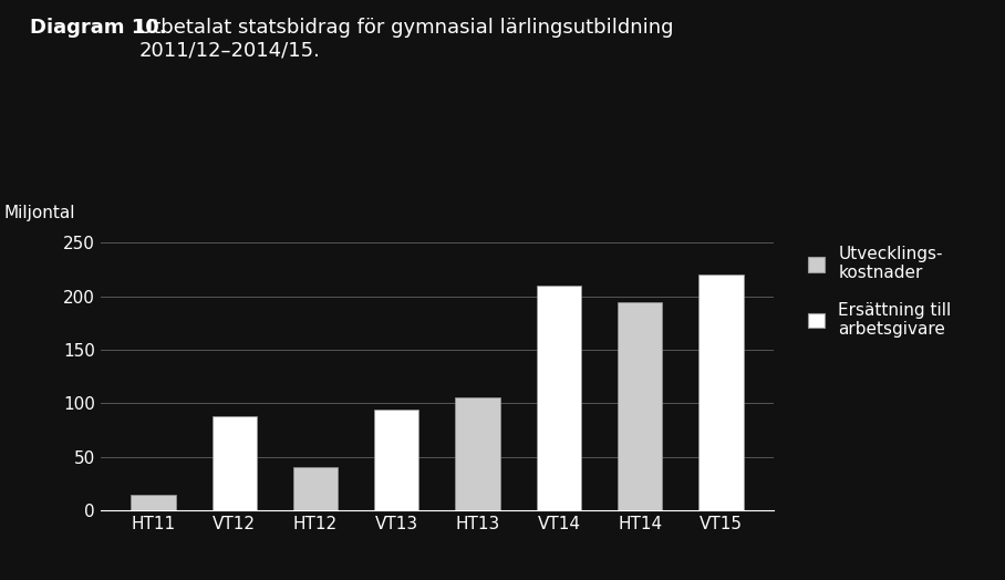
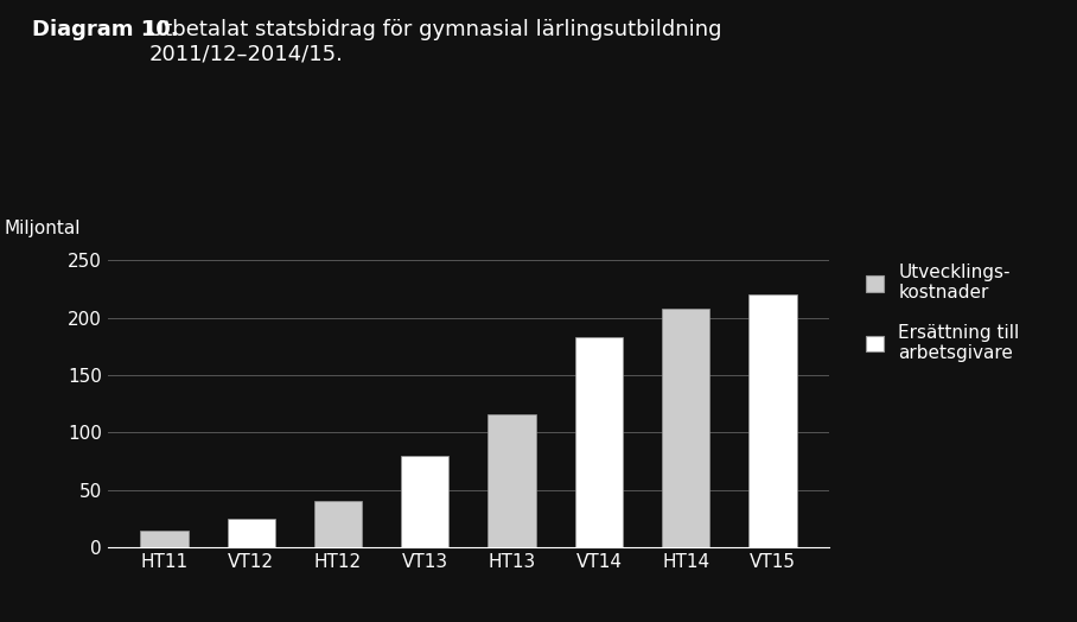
VT12: 88 -> 25
VT13: 94 -> 80
HT13: 106 -> 116
VT14: 210 -> 183
HT14: 194 -> 208
